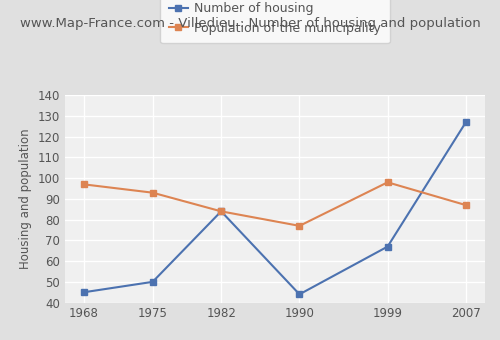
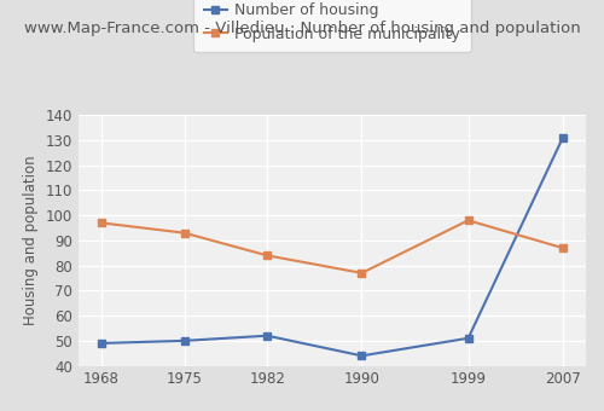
Number of housing/1968: 45 -> 49
Number of housing/1982: 84 -> 52
Number of housing/1999: 67 -> 51
Number of housing/2007: 127 -> 131
